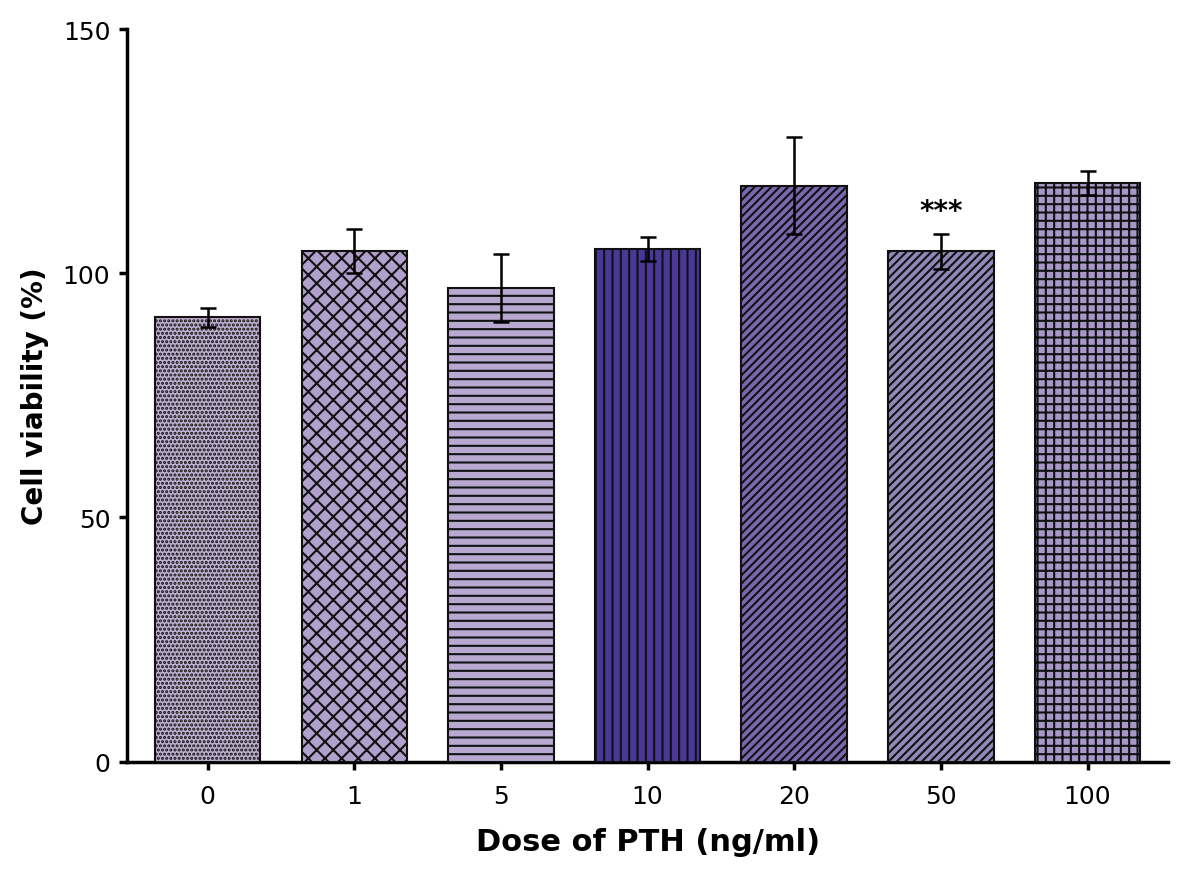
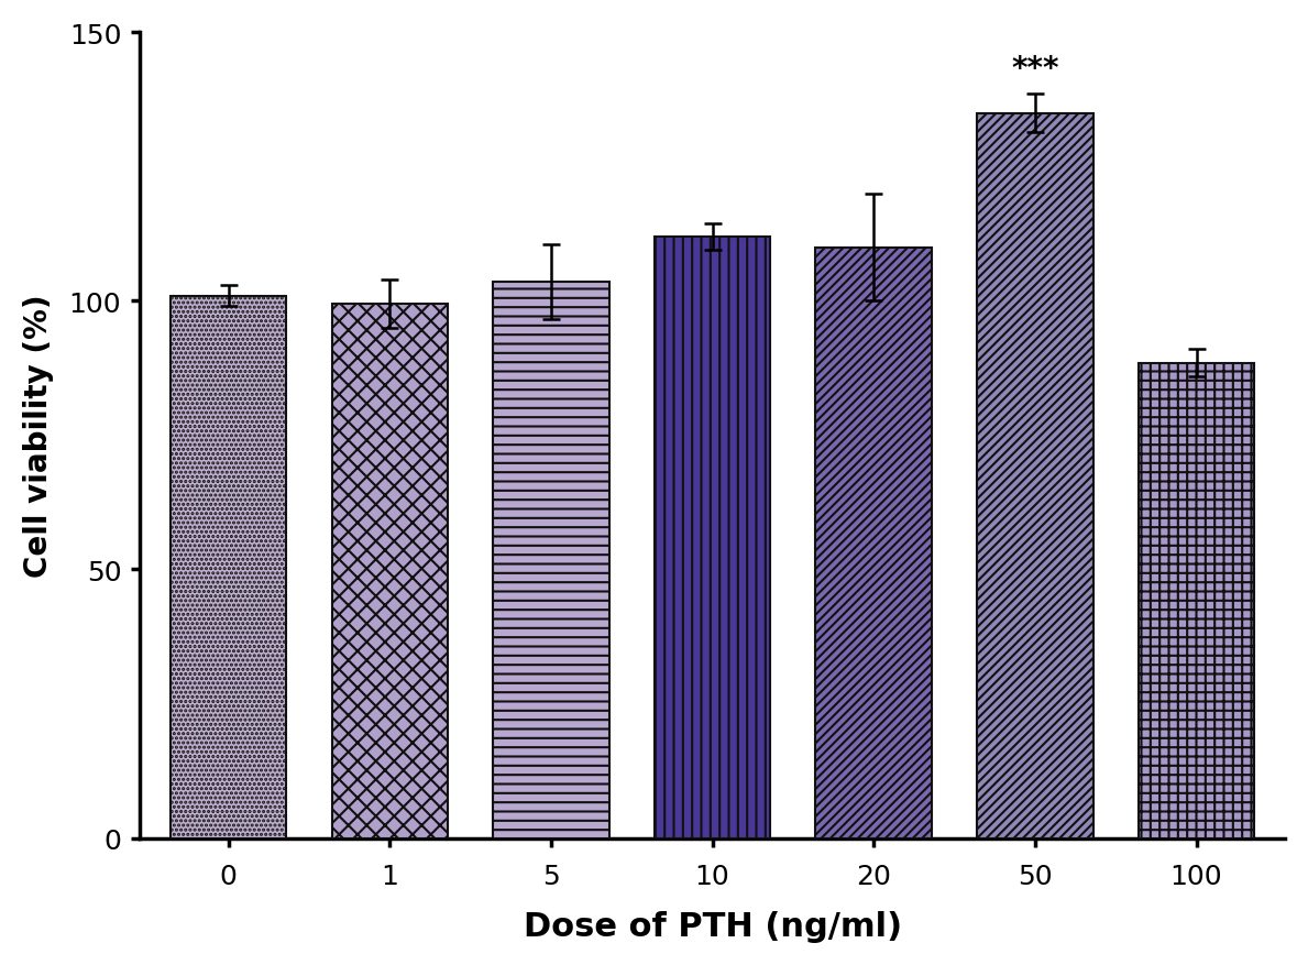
0: 91.0 -> 101.0
1: 104.5 -> 99.5
5: 97.0 -> 103.5
10: 105.0 -> 112.0
20: 118.0 -> 110.0
50: 104.5 -> 135.0
100: 118.5 -> 88.5
